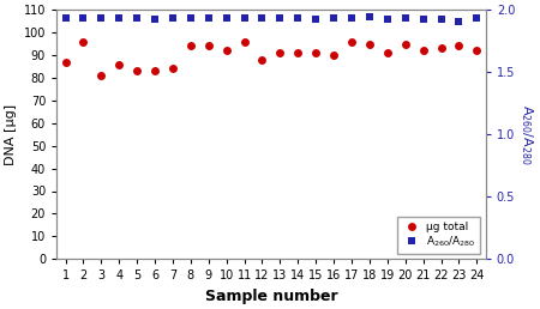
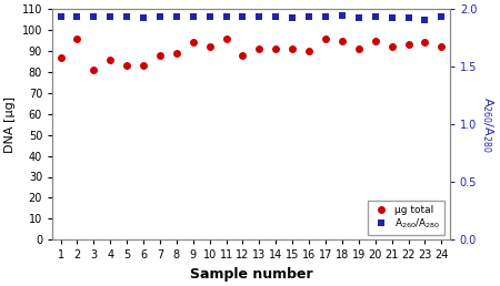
µg total/7: 84 -> 88
µg total/8: 94 -> 89
